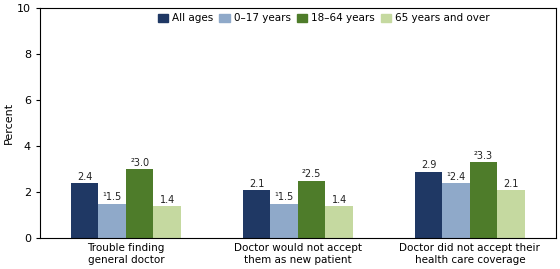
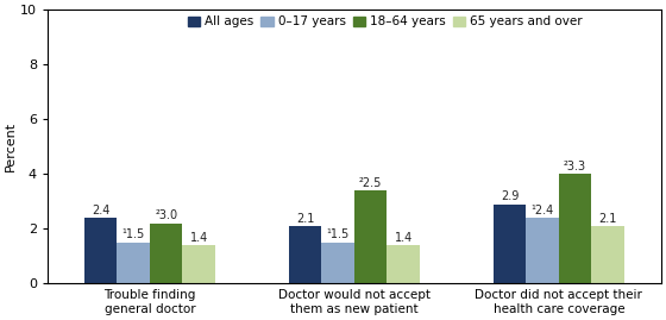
18–64 years/Trouble finding general doctor: 3.0 -> 2.2
18–64 years/Doctor would not accept them as new patient: 2.5 -> 3.4
18–64 years/Doctor did not accept their health care coverage: 3.3 -> 4.0
